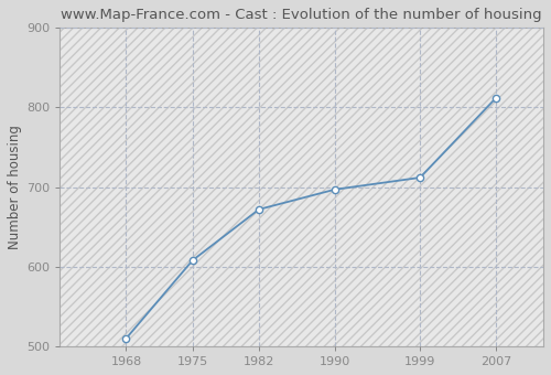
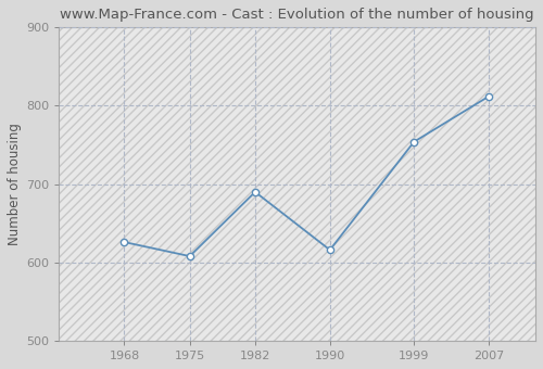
1968: 510 -> 626
1982: 672 -> 690
1990: 697 -> 616
1999: 712 -> 754
